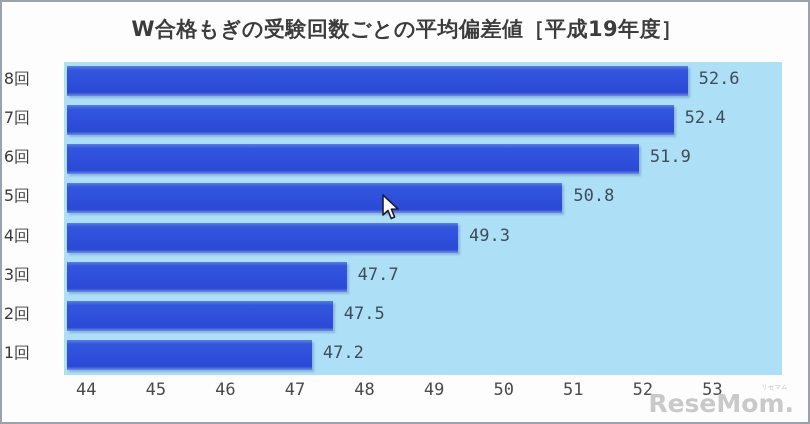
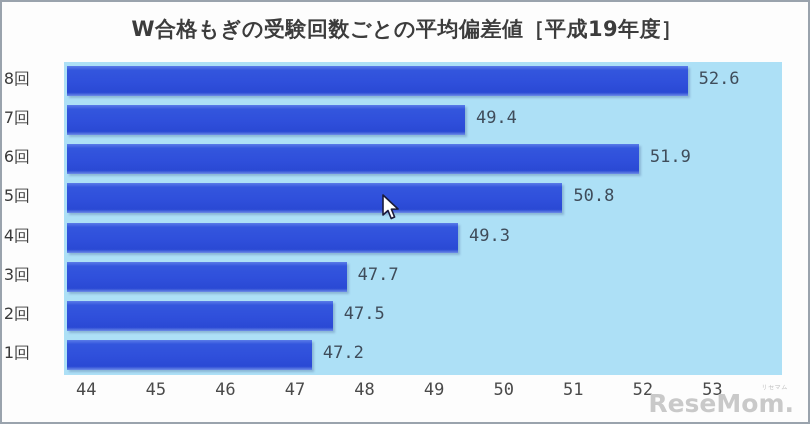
7回: 52.4 -> 49.4
